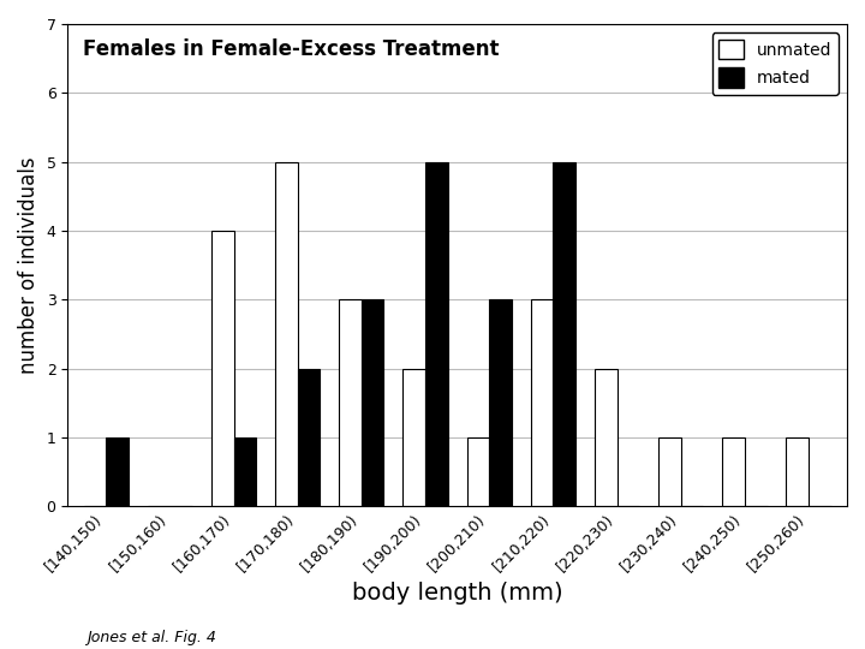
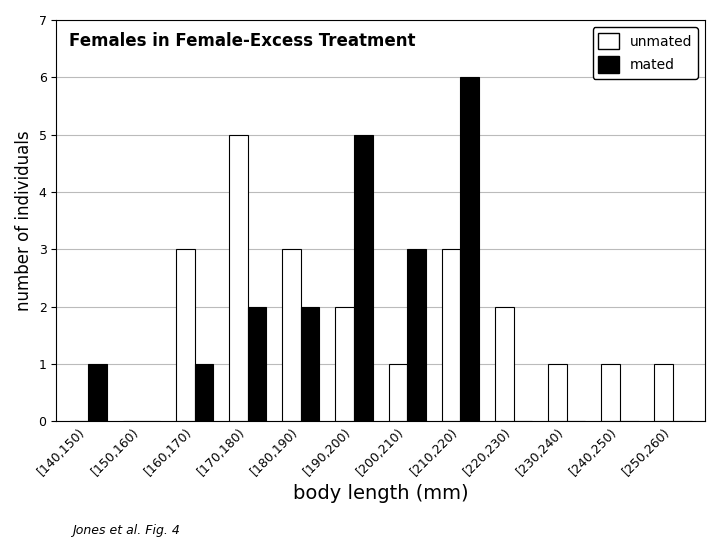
unmated/[160,170): 4 -> 3
mated/[180,190): 3 -> 2
mated/[210,220): 5 -> 6
